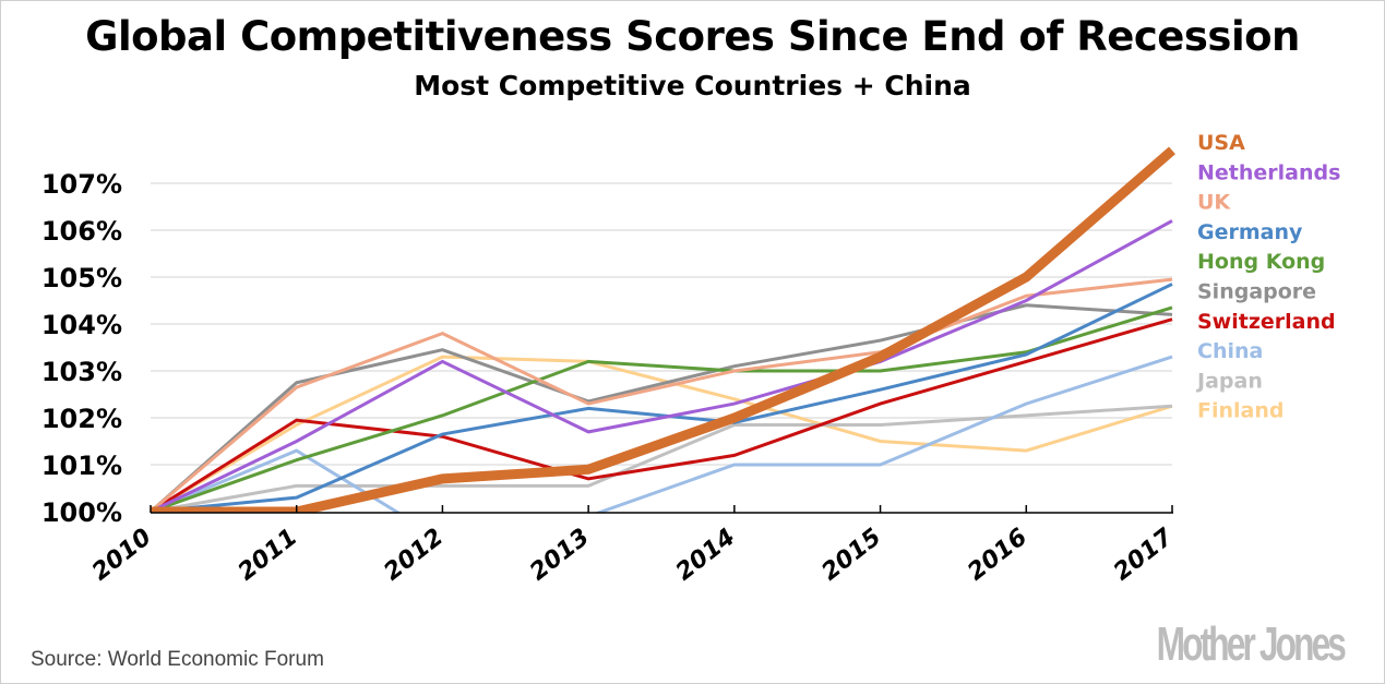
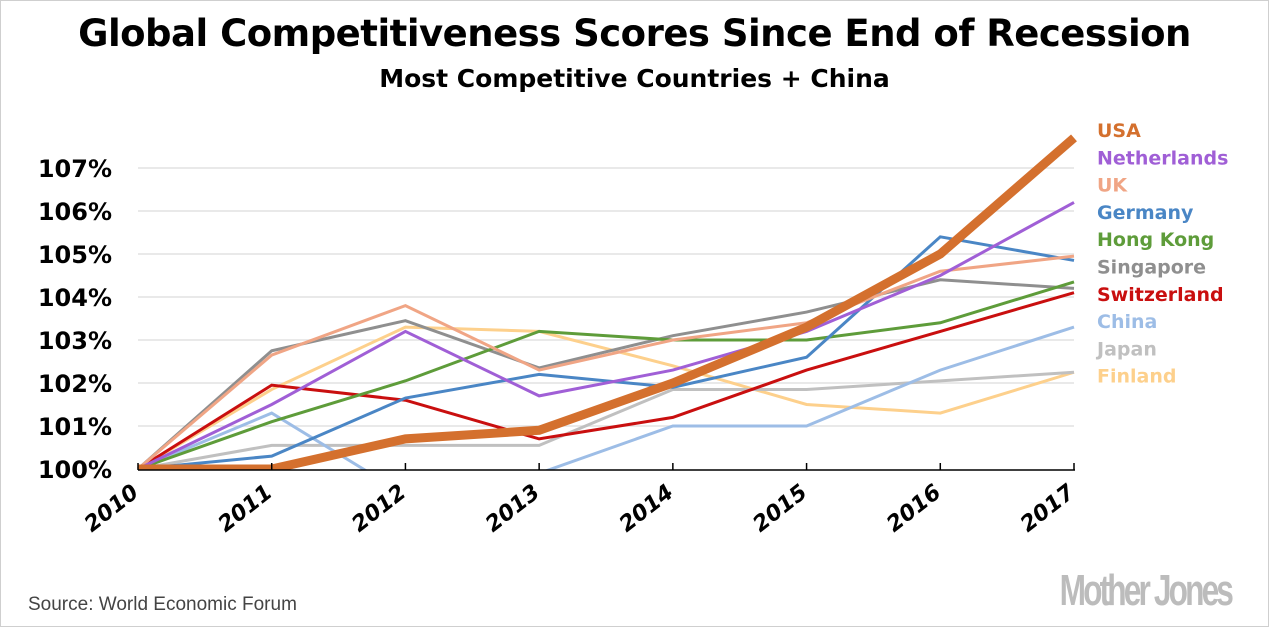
Germany/2016: 103.3% -> 105.4%
